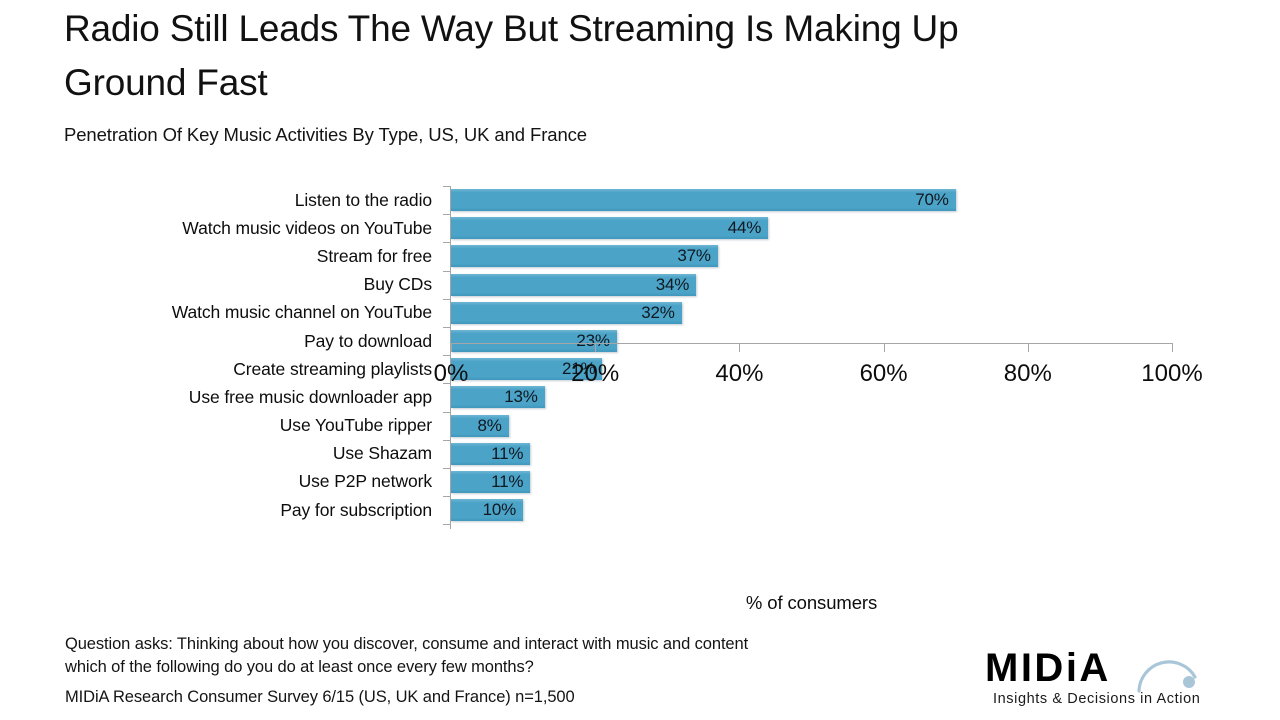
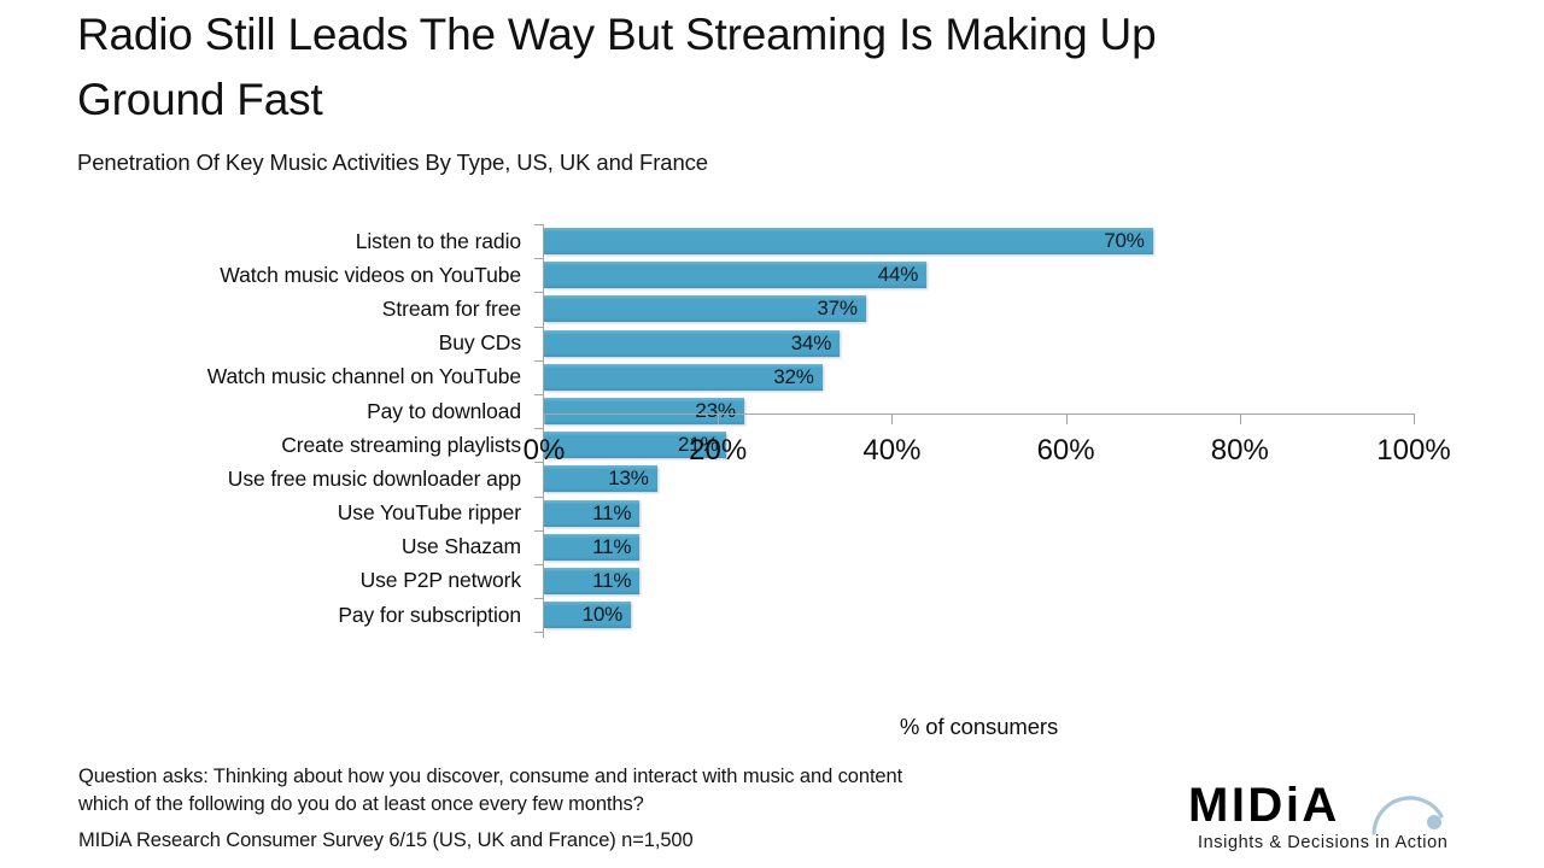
Use YouTube ripper: 8% -> 11%
